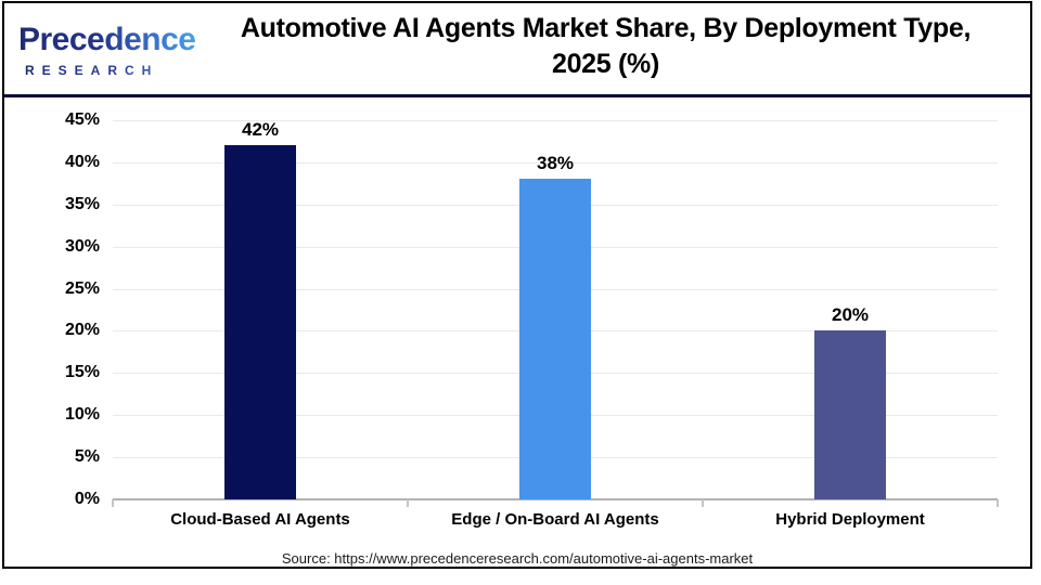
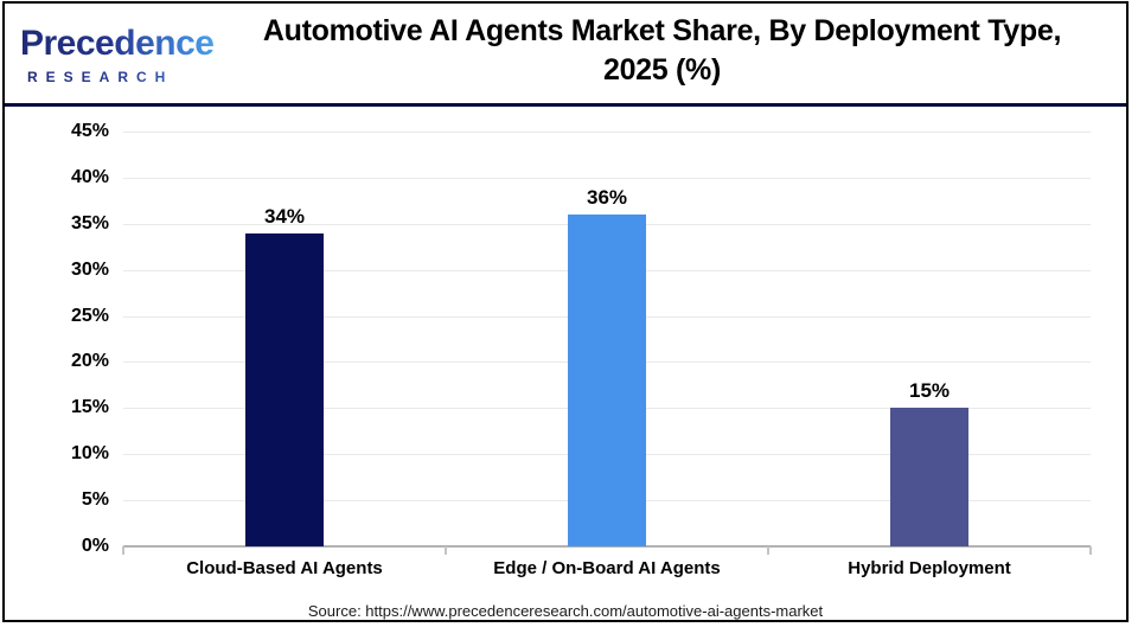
Cloud-Based AI Agents: 42% -> 34%
Edge / On-Board AI Agents: 38% -> 36%
Hybrid Deployment: 20% -> 15%
